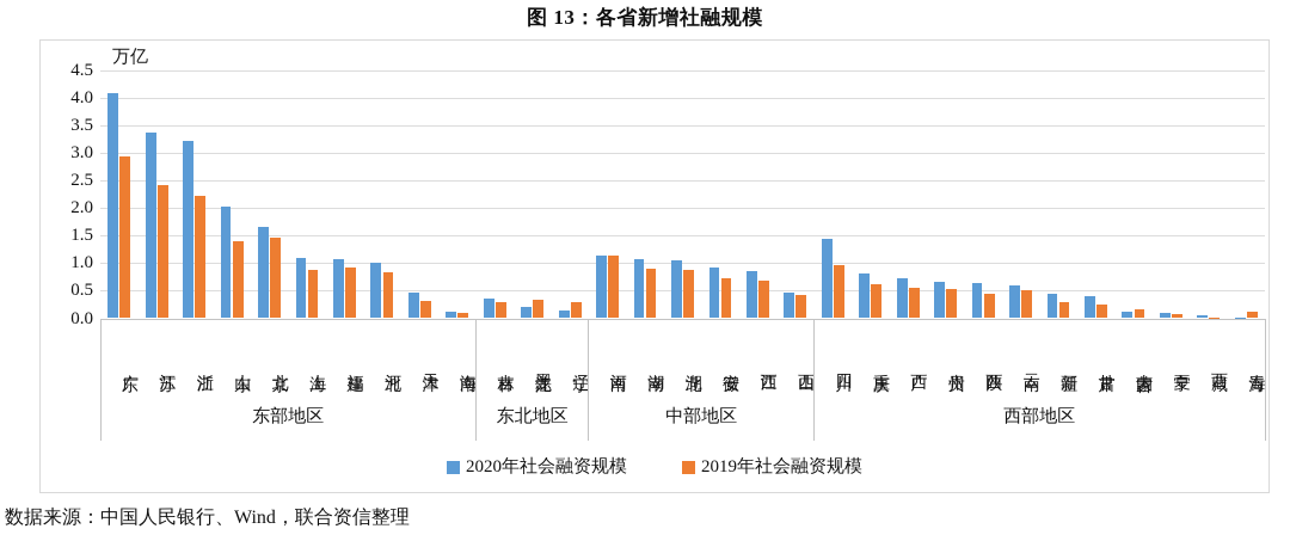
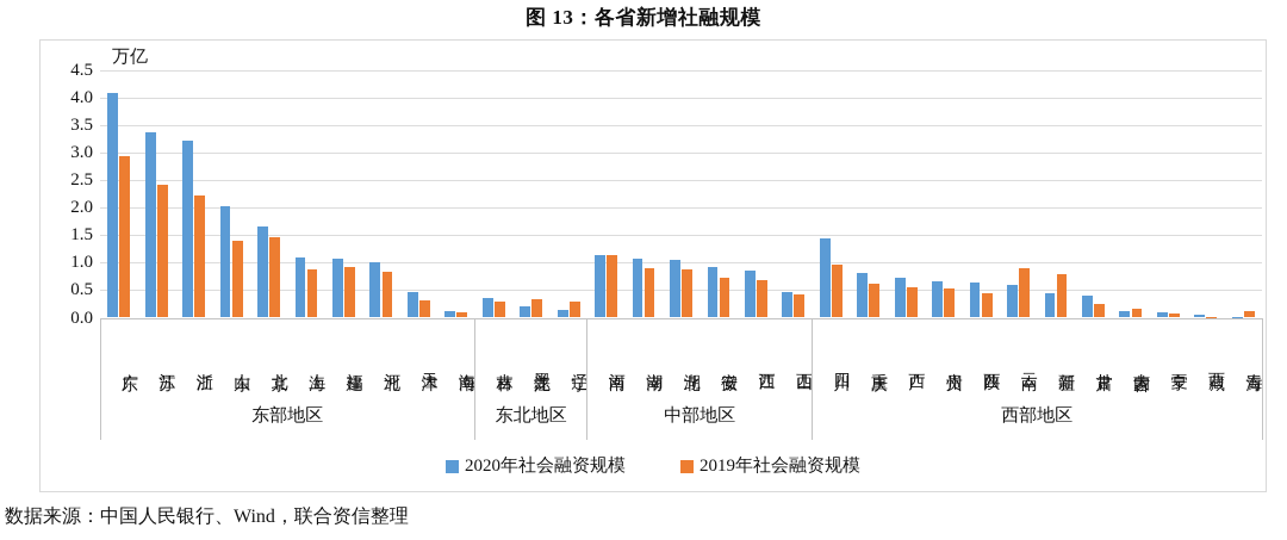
2019年社会融资规模/云南: 0.5 -> 0.9
2019年社会融资规模/新疆: 0.3 -> 0.8
